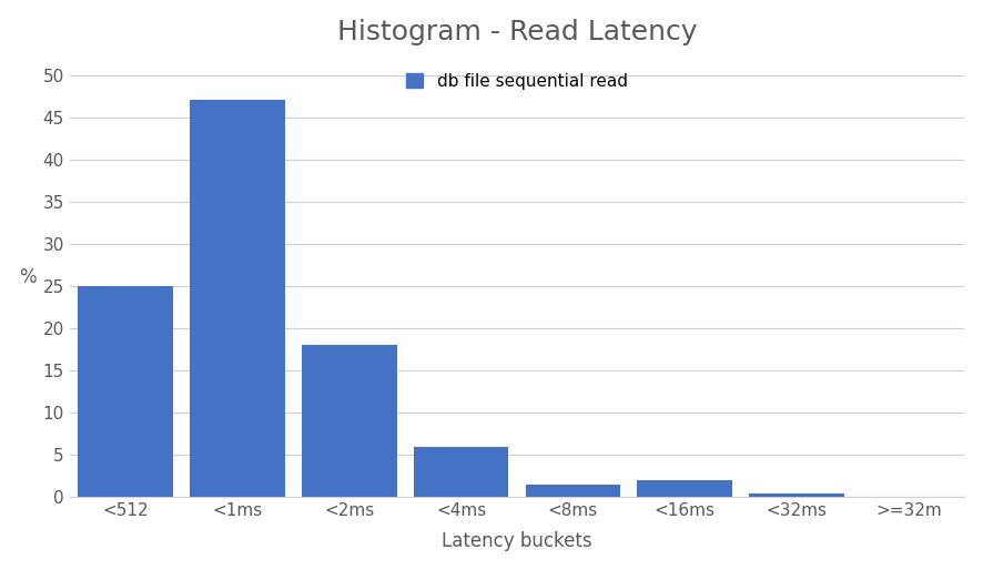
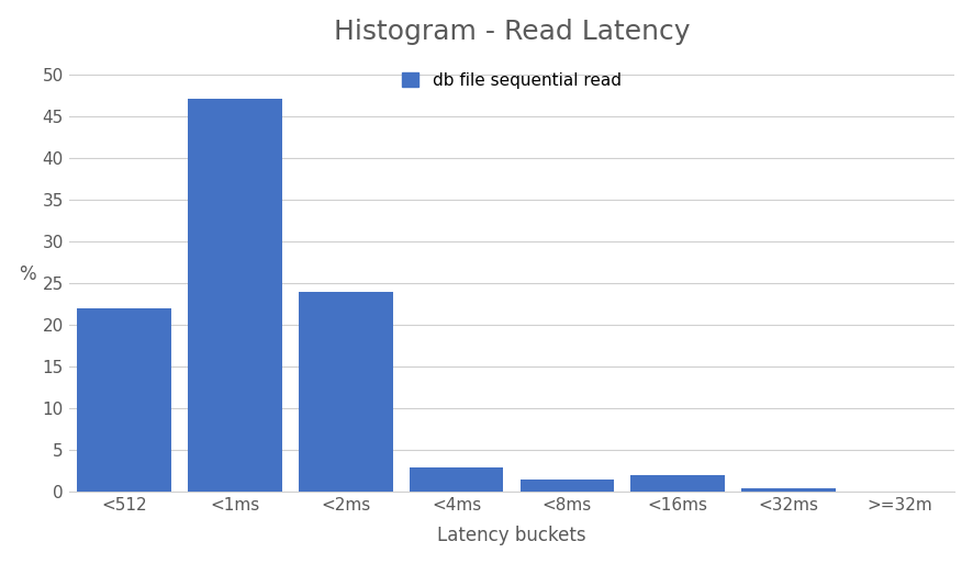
<512: 25.0 -> 22.0
<2ms: 18.0 -> 24.0
<4ms: 6.0 -> 3.0
